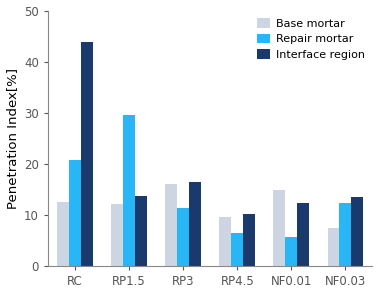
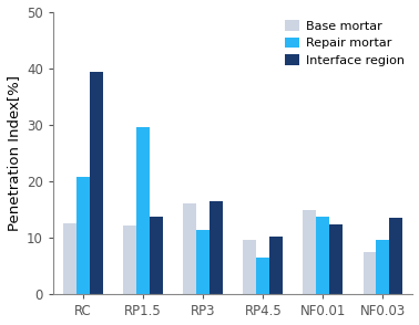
Interface region/RC: 43.8 -> 39.3
Repair mortar/NF0.01: 5.8 -> 13.7
Repair mortar/NF0.03: 12.4 -> 9.6
